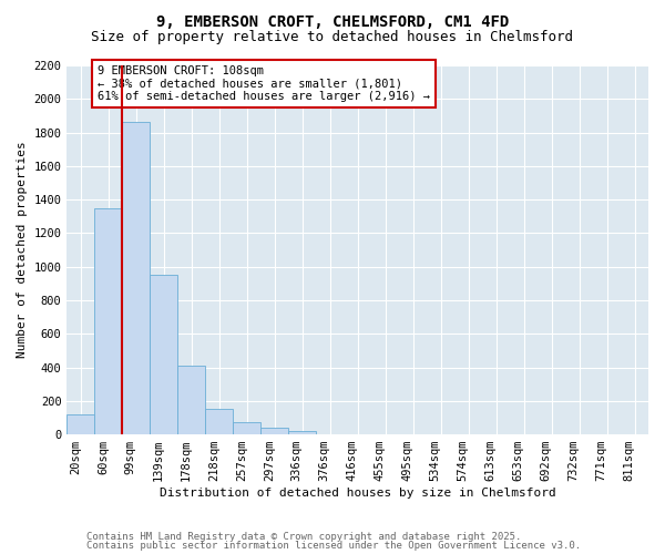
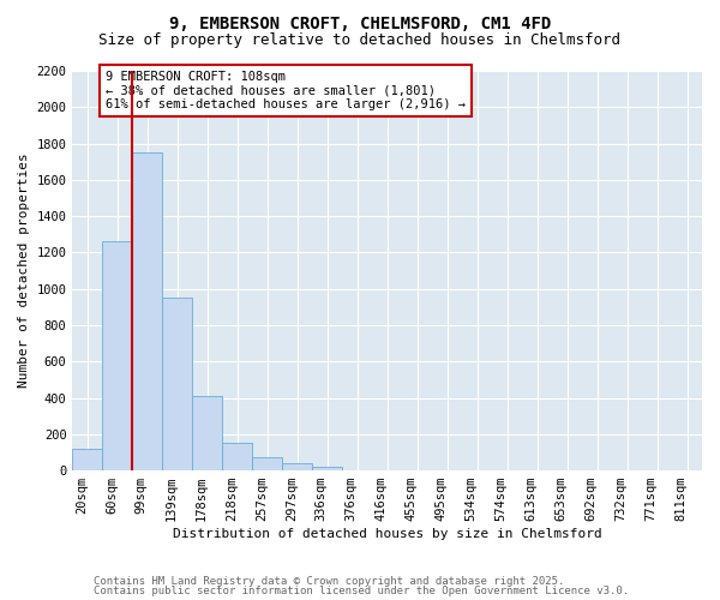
60sqm: 1350 -> 1260
99sqm: 1860 -> 1750
